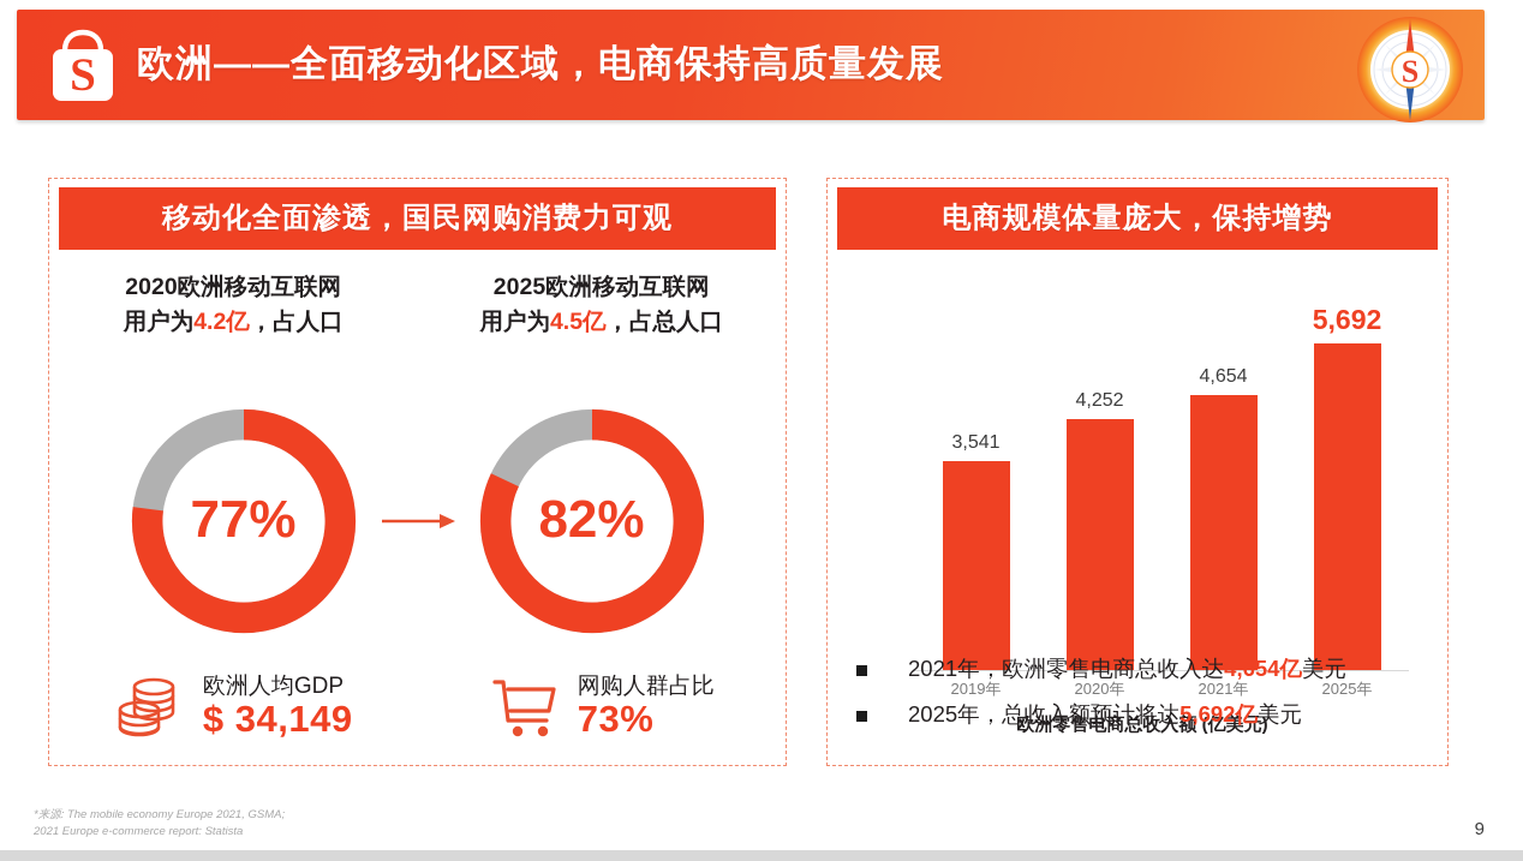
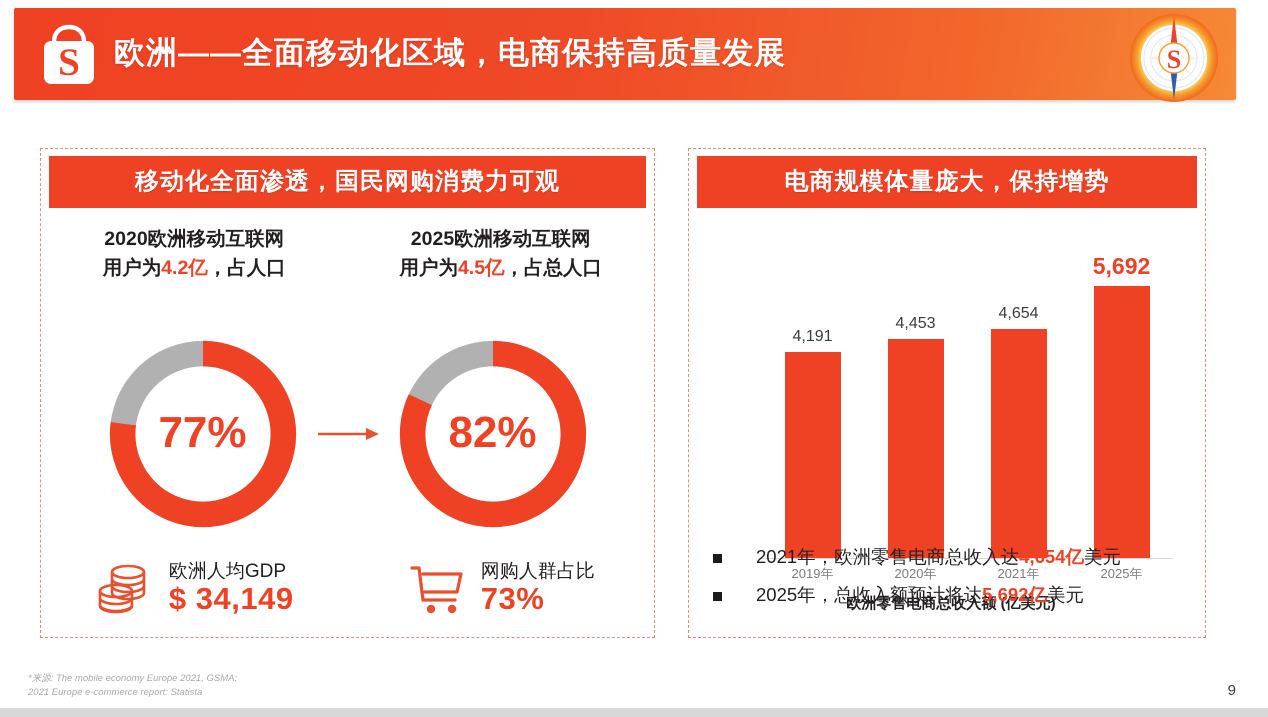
2019年: 3,541 -> 4,191
2020年: 4,252 -> 4,453
